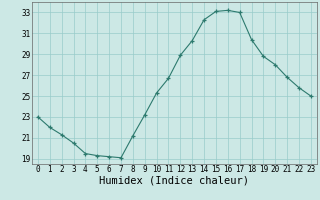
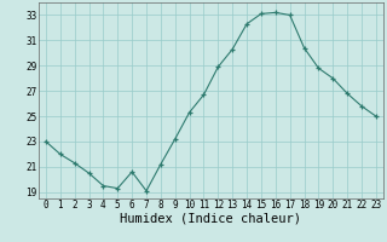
6: 19.2 -> 20.6
